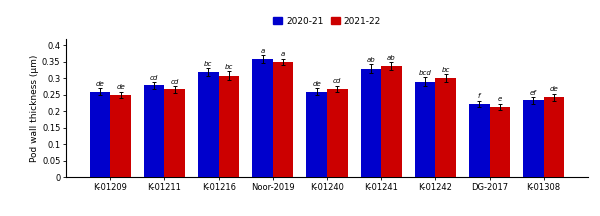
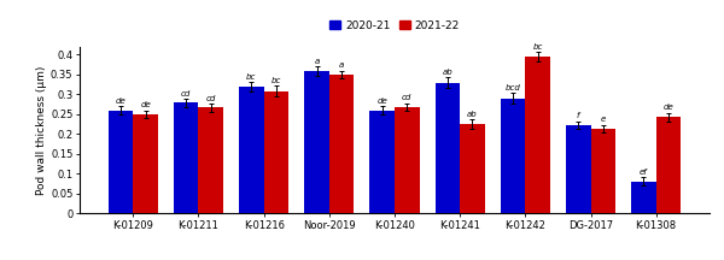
2021-22/K-01241: 0.338 -> 0.225
2021-22/K-01242: 0.300 -> 0.395
2020-21/K-01308: 0.233 -> 0.080
